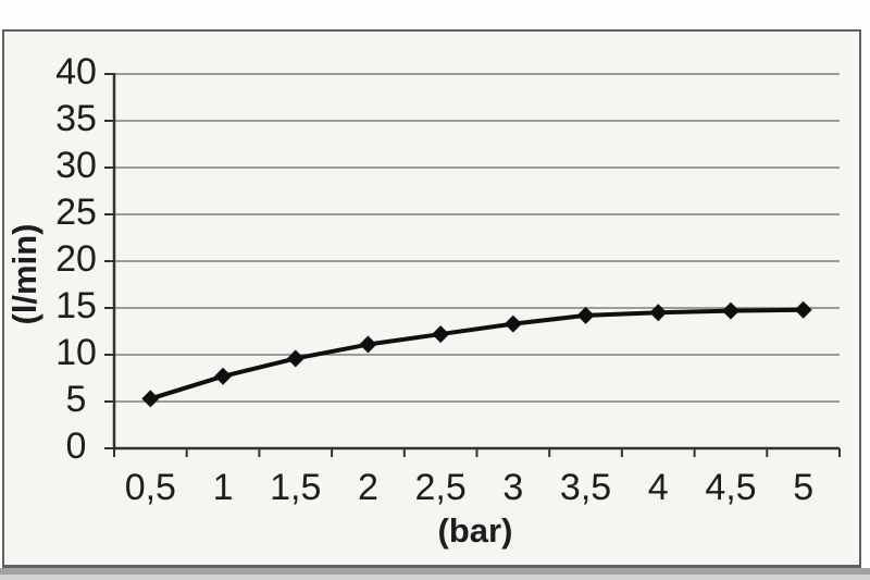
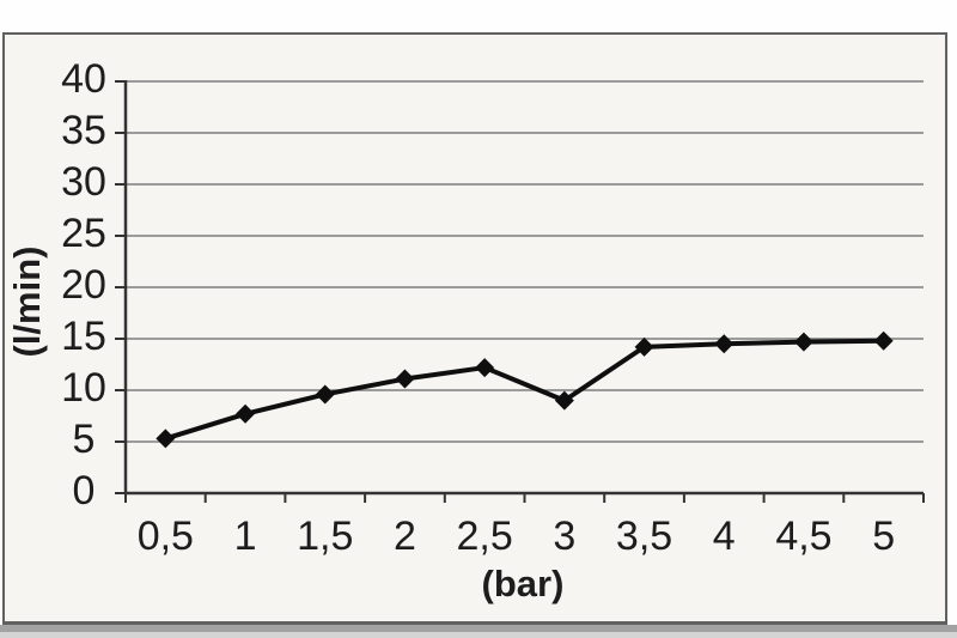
3: 13 -> 9
